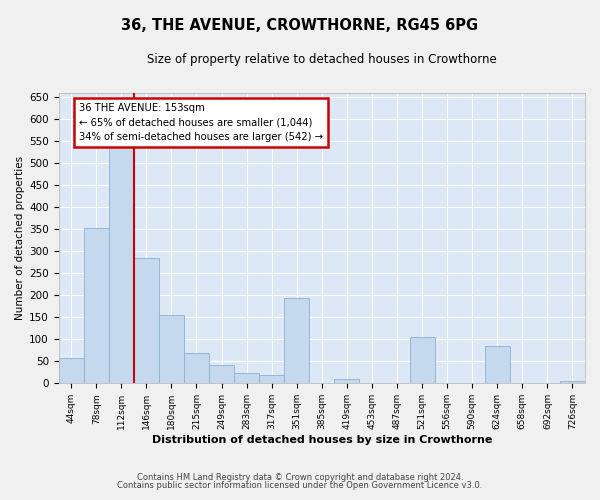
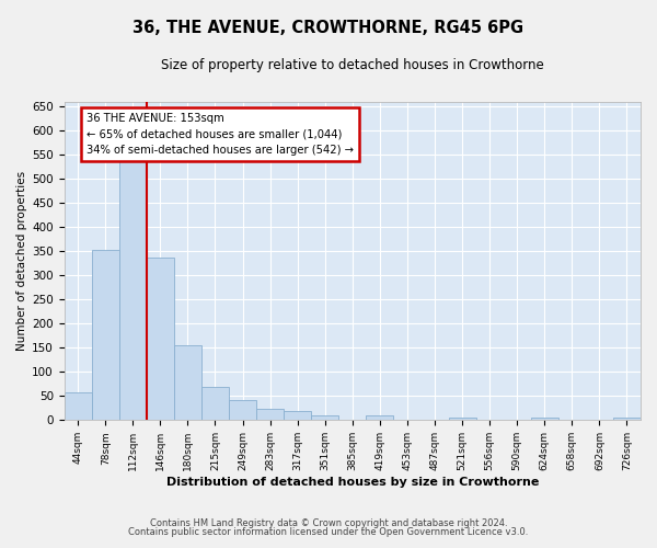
146sqm: 285 -> 338
351sqm: 195 -> 10
521sqm: 105 -> 5
624sqm: 85 -> 5
